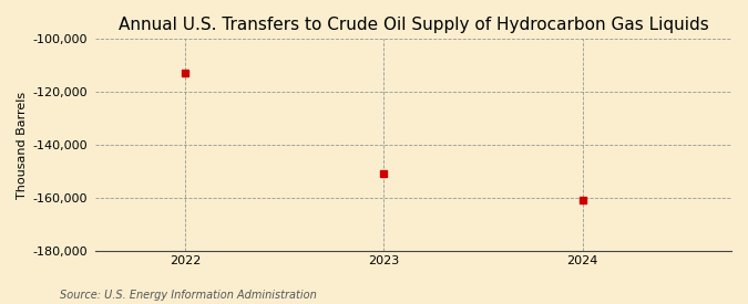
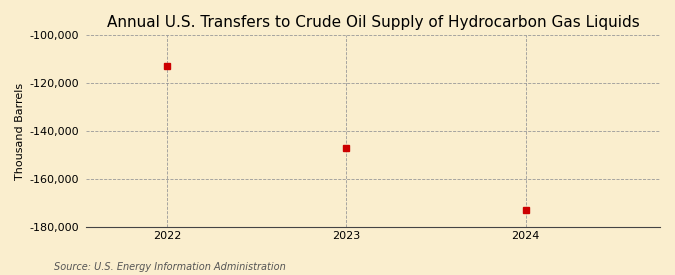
2023: -151,000 -> -147,000
2024: -161,000 -> -173,000
